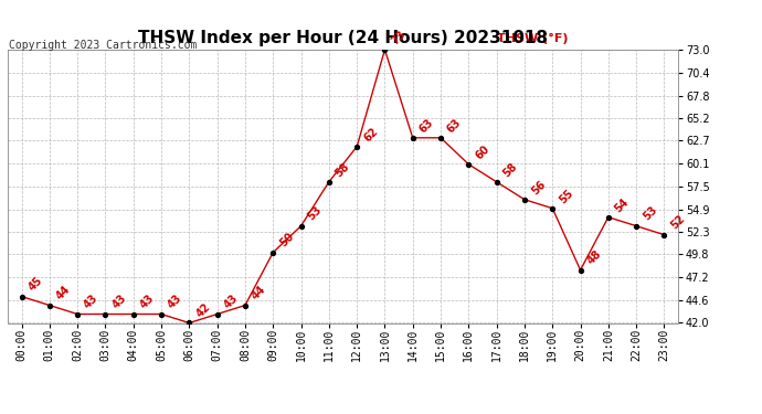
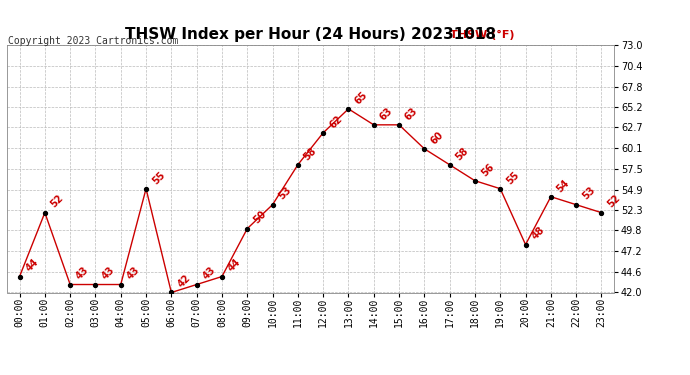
00:00: 45 -> 44
01:00: 44 -> 52
05:00: 43 -> 55
13:00: 73 -> 65
